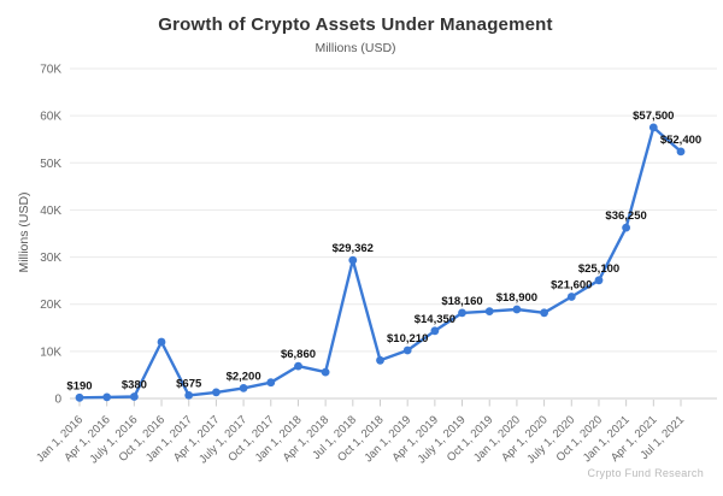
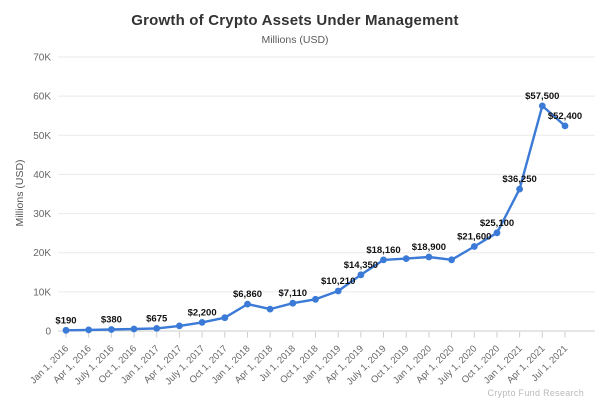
Oct 1, 2016: 12K -> 1K
Jul 1, 2018: $29,362 -> $7,110
